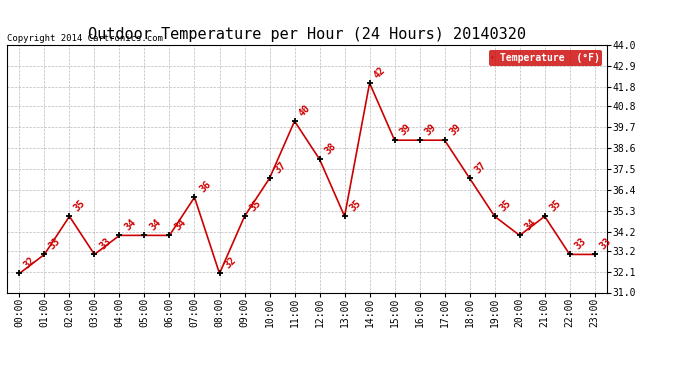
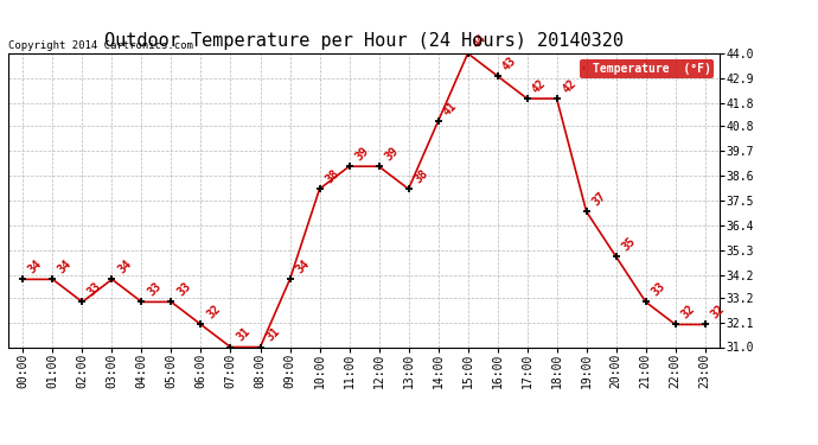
00:00: 32 -> 34
01:00: 33 -> 34
02:00: 35 -> 33
03:00: 33 -> 34
04:00: 34 -> 33
05:00: 34 -> 33
06:00: 34 -> 32
07:00: 36 -> 31
08:00: 32 -> 31
09:00: 35 -> 34
10:00: 37 -> 38
11:00: 40 -> 39
12:00: 38 -> 39
13:00: 35 -> 38
14:00: 42 -> 41
15:00: 39 -> 44
16:00: 39 -> 43
17:00: 39 -> 42
18:00: 37 -> 42
19:00: 35 -> 37
20:00: 34 -> 35
21:00: 35 -> 33
22:00: 33 -> 32
23:00: 33 -> 32
